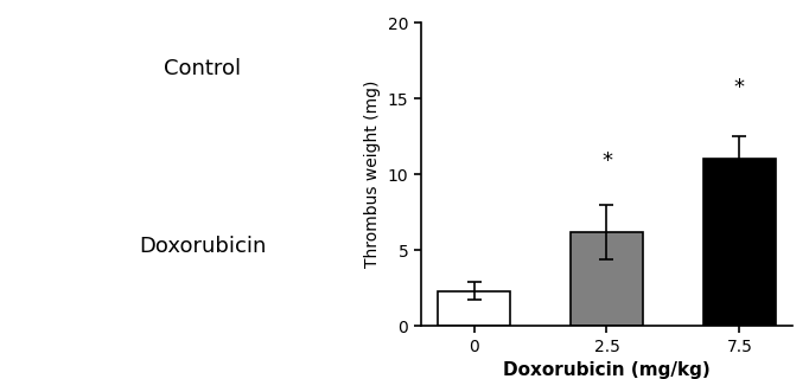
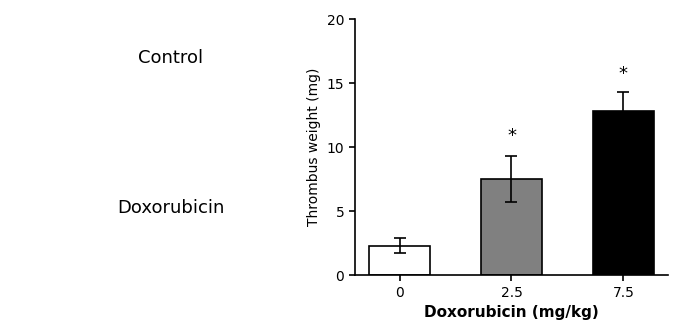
2.5: 6.2 -> 7.5
7.5: 11.0 -> 12.8
